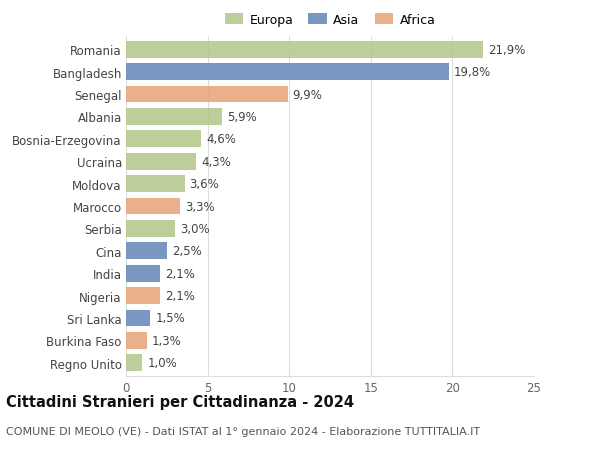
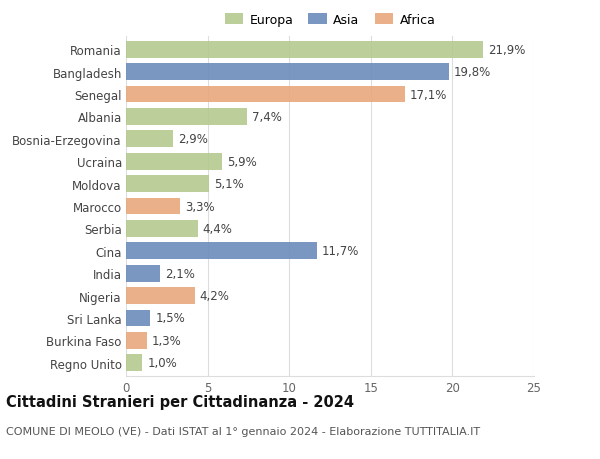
Senegal: 9,9% -> 17,1%
Albania: 5,9% -> 7,4%
Bosnia-Erzegovina: 4,6% -> 2,9%
Ucraina: 4,3% -> 5,9%
Moldova: 3,6% -> 5,1%
Serbia: 3,0% -> 4,4%
Cina: 2,5% -> 11,7%
Nigeria: 2,1% -> 4,2%
